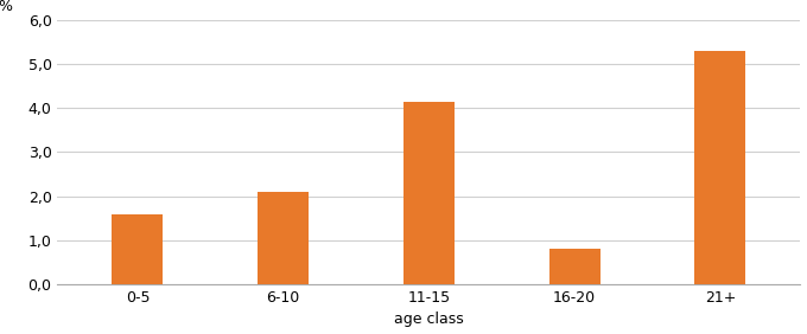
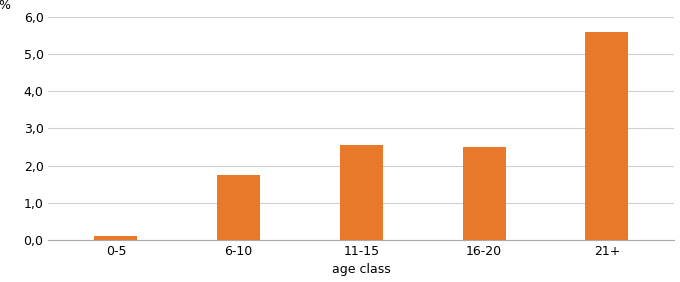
0-5: 1,60 -> 0,10
6-10: 2,10 -> 1,75
11-15: 4,15 -> 2,55
16-20: 0,80 -> 2,50
21+: 5,30 -> 5,60
